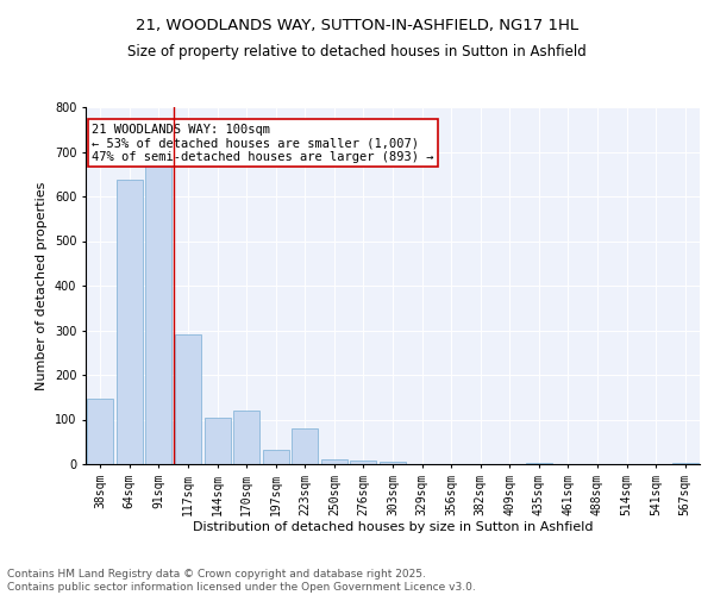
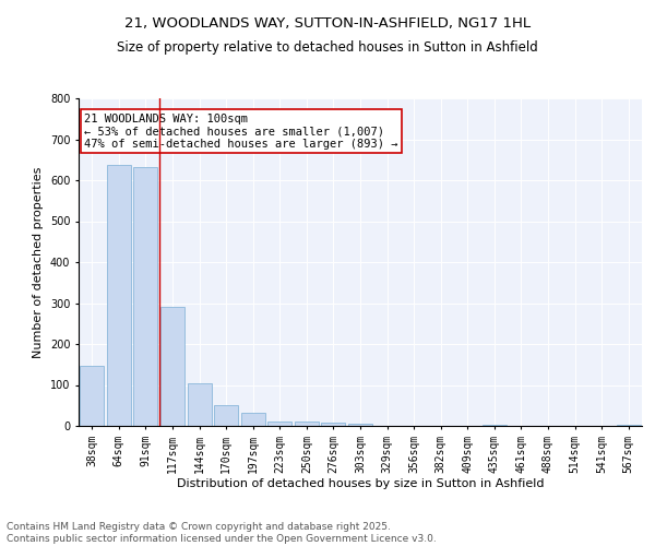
91sqm: 670 -> 632
170sqm: 120 -> 50
223sqm: 80 -> 12
